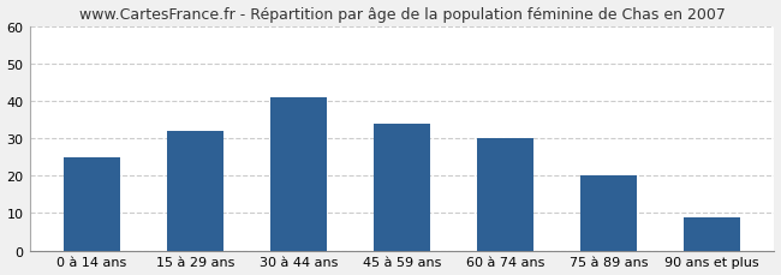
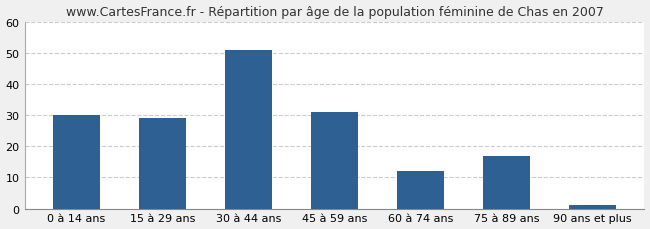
0 à 14 ans: 25 -> 30
15 à 29 ans: 32 -> 29
30 à 44 ans: 41 -> 51
45 à 59 ans: 34 -> 31
60 à 74 ans: 30 -> 12
75 à 89 ans: 20 -> 17
90 ans et plus: 9 -> 1
